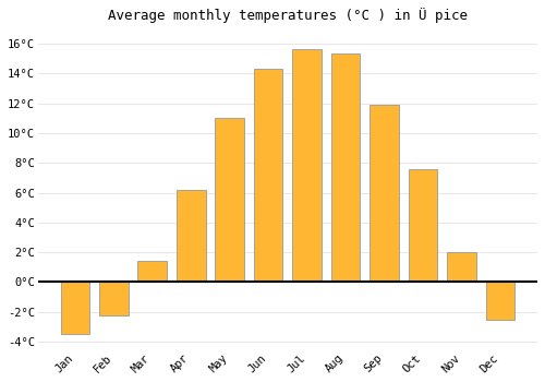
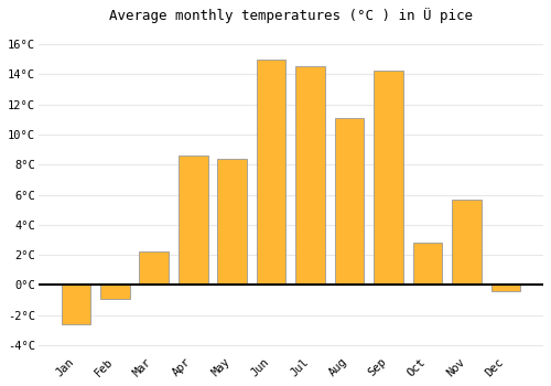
Jan: -3.5°C -> -2.6°C
Feb: -2.2°C -> -0.9°C
Mar: 1.4°C -> 2.2°C
Apr: 6.2°C -> 8.6°C
May: 11.0°C -> 8.4°C
Jun: 14.3°C -> 15.0°C
Jul: 15.6°C -> 14.5°C
Aug: 15.3°C -> 11.1°C
Sep: 11.9°C -> 14.2°C
Oct: 7.6°C -> 2.8°C
Nov: 2.0°C -> 5.7°C
Dec: -2.5°C -> -0.4°C
